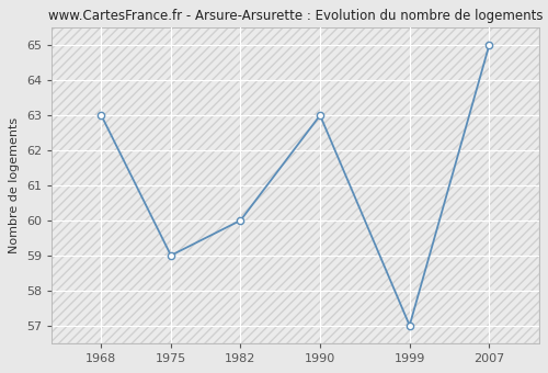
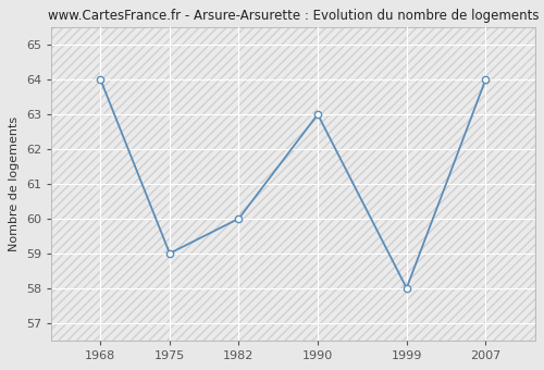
1968: 63 -> 64
1999: 57 -> 58
2007: 65 -> 64
